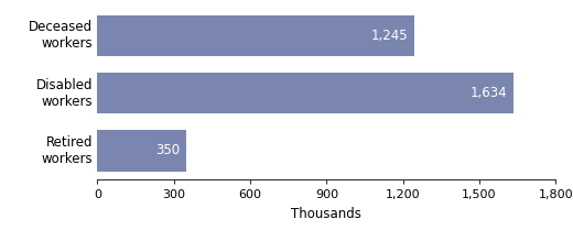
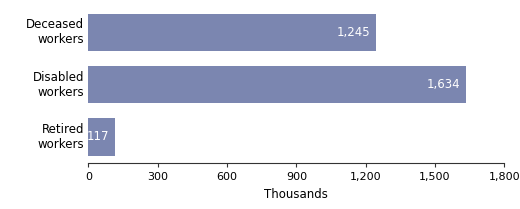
Retired workers: 350 -> 117
